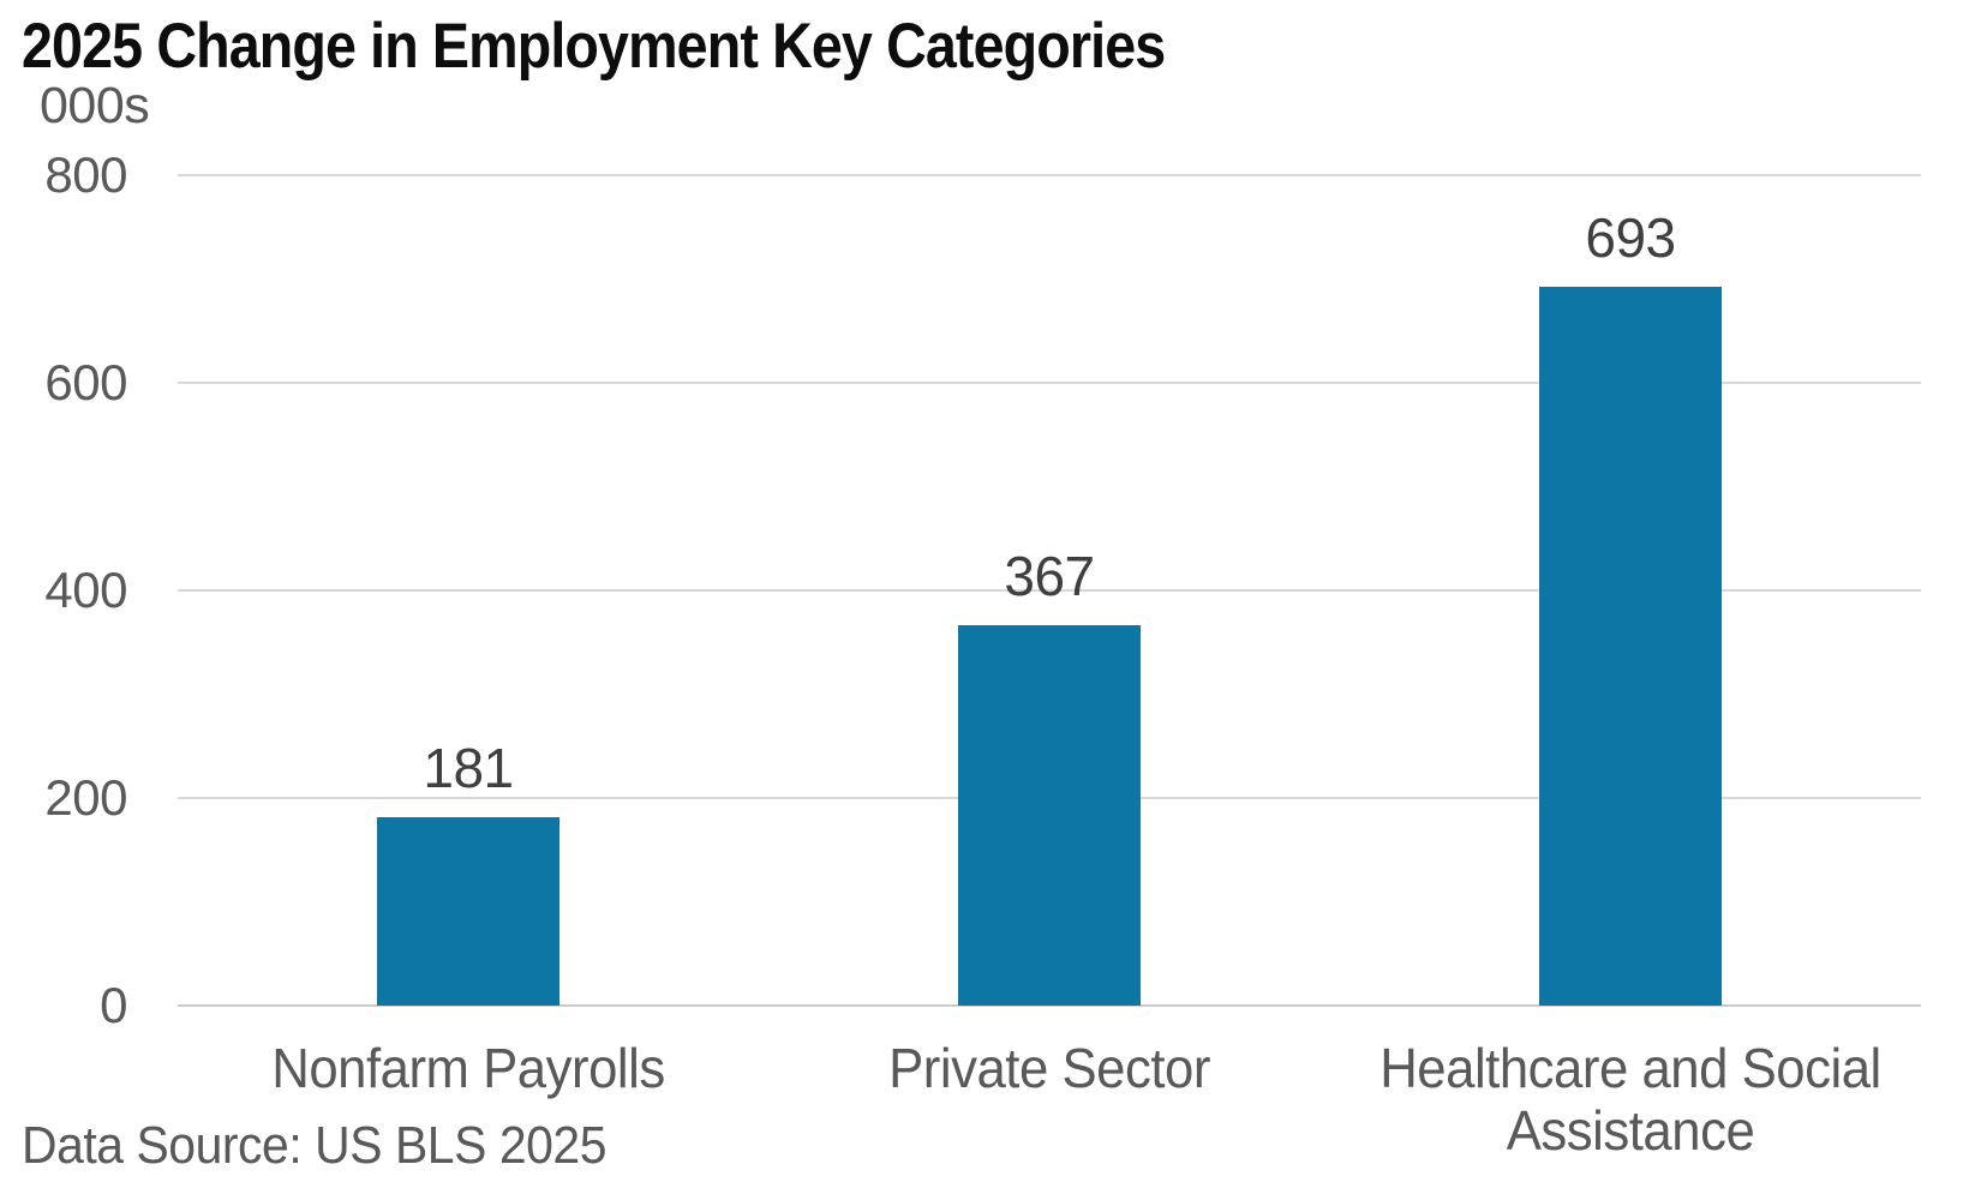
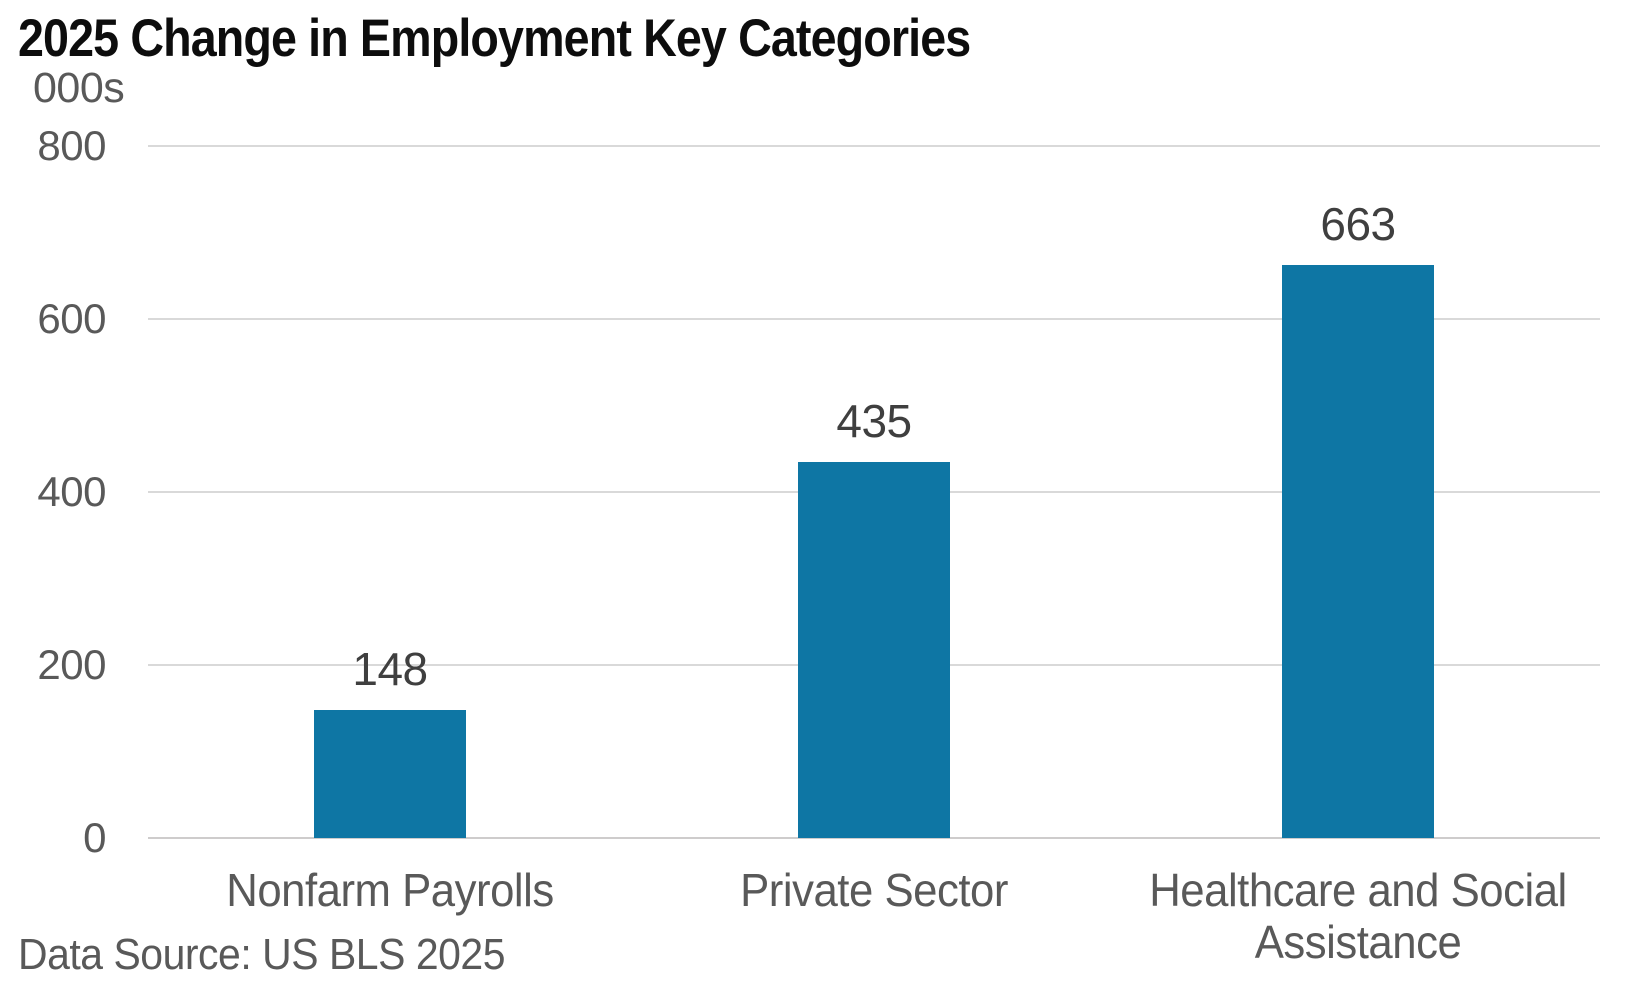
Nonfarm Payrolls: 181 -> 148
Private Sector: 367 -> 435
Healthcare and Social Assistance: 693 -> 663
